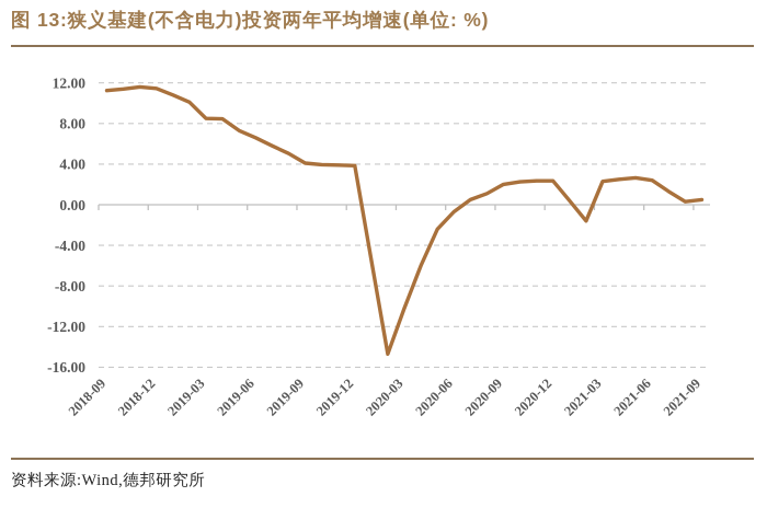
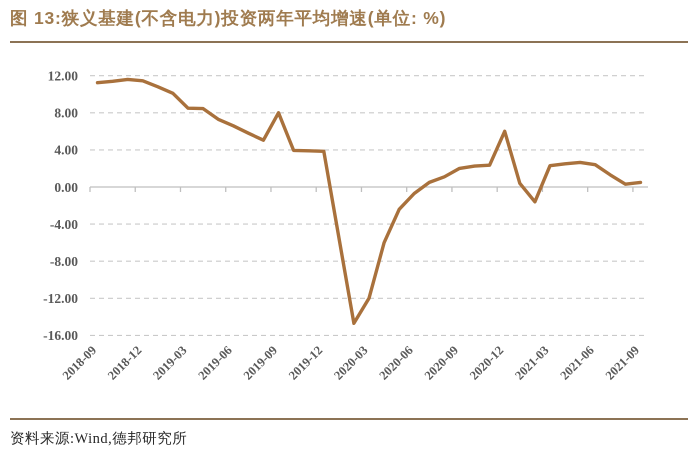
2019-09: 4 -> 8
2020-03: -10 -> -12
2020-12: 2 -> 6
